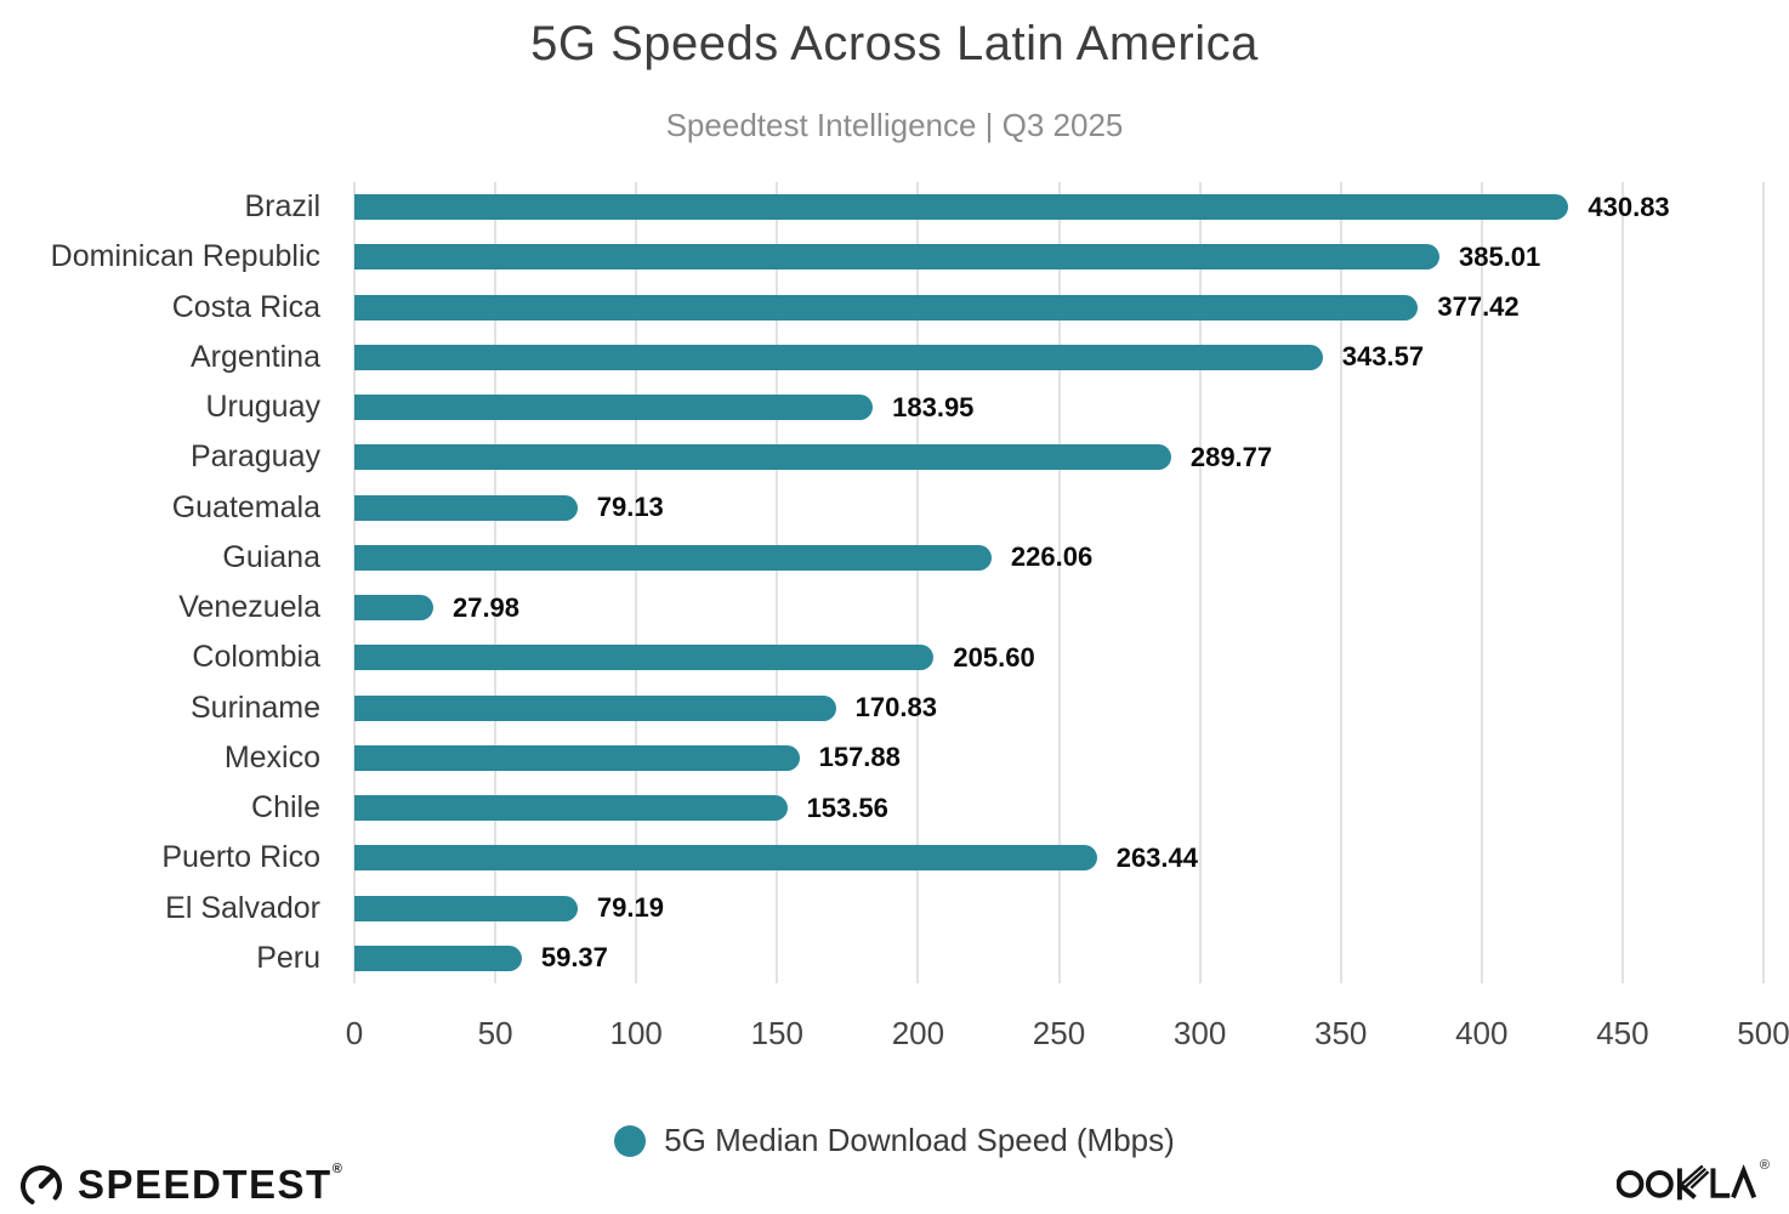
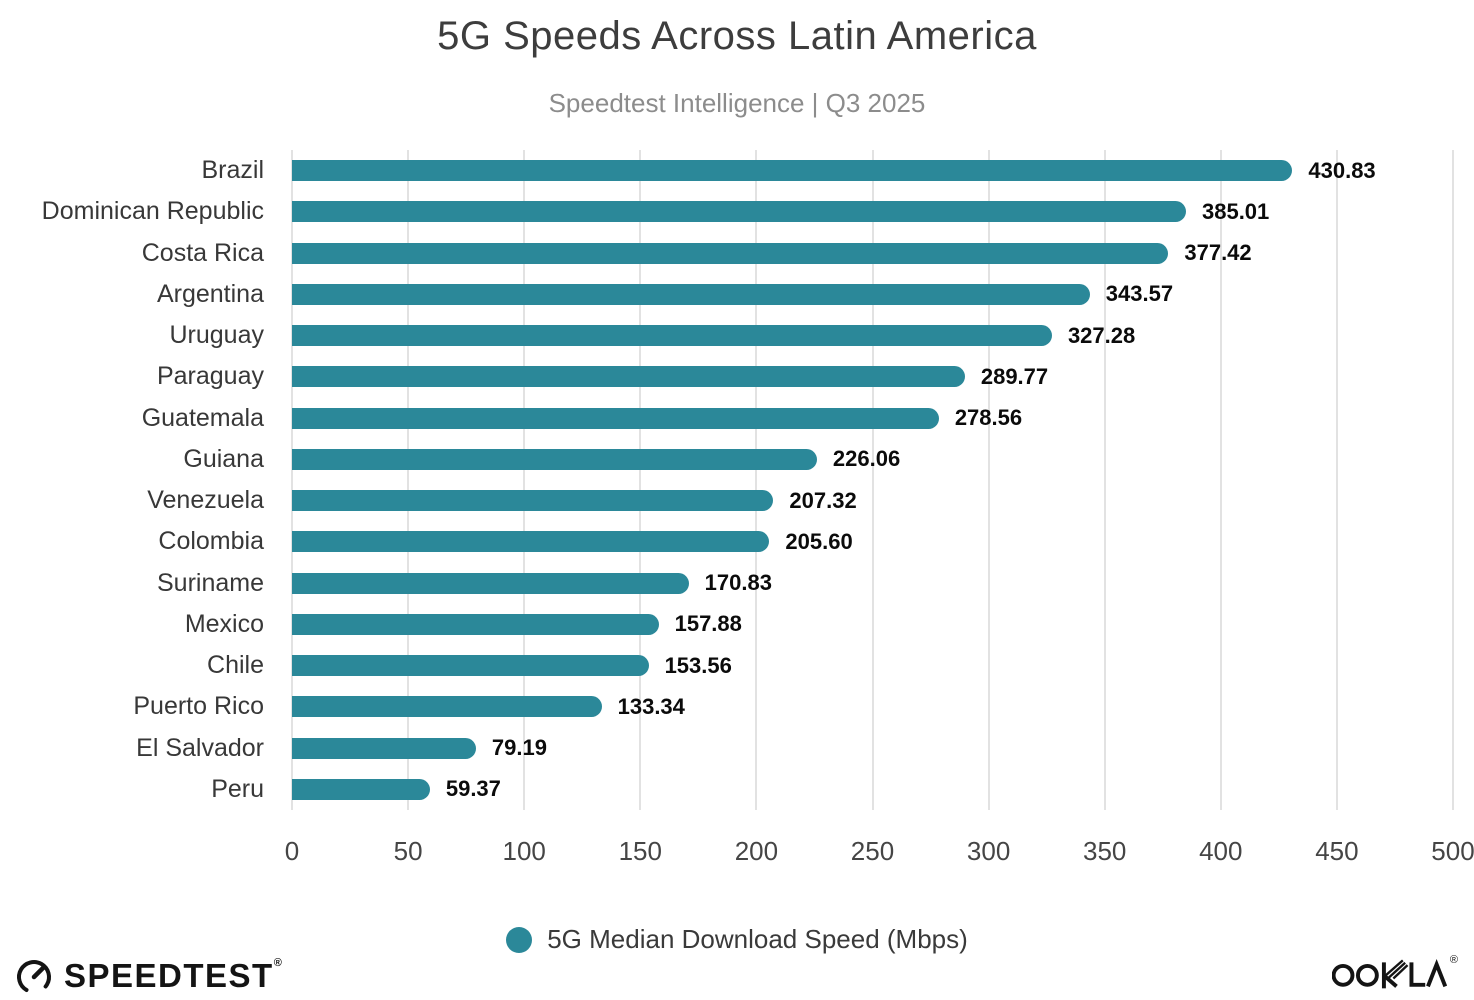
Uruguay: 183.95 -> 327.28
Guatemala: 79.13 -> 278.56
Venezuela: 27.98 -> 207.32
Puerto Rico: 263.44 -> 133.34
